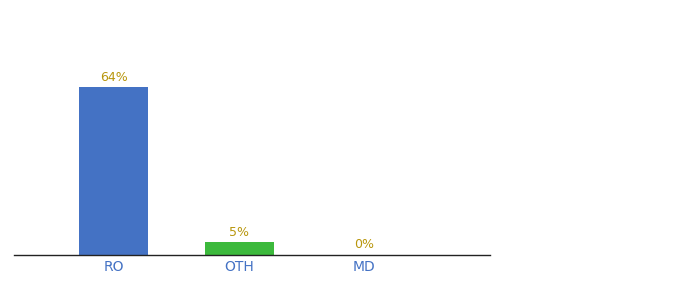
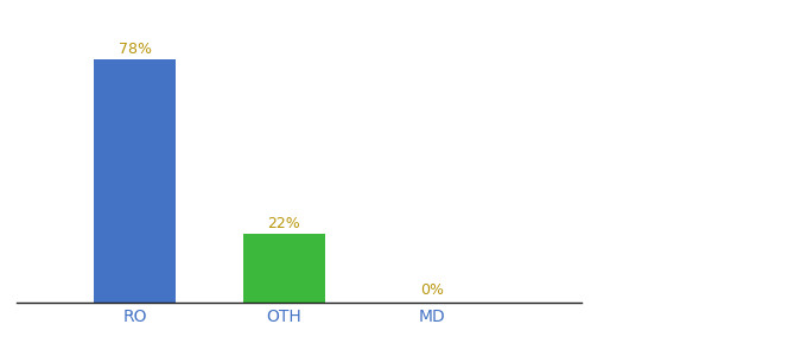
RO: 64% -> 78%
OTH: 5% -> 22%
